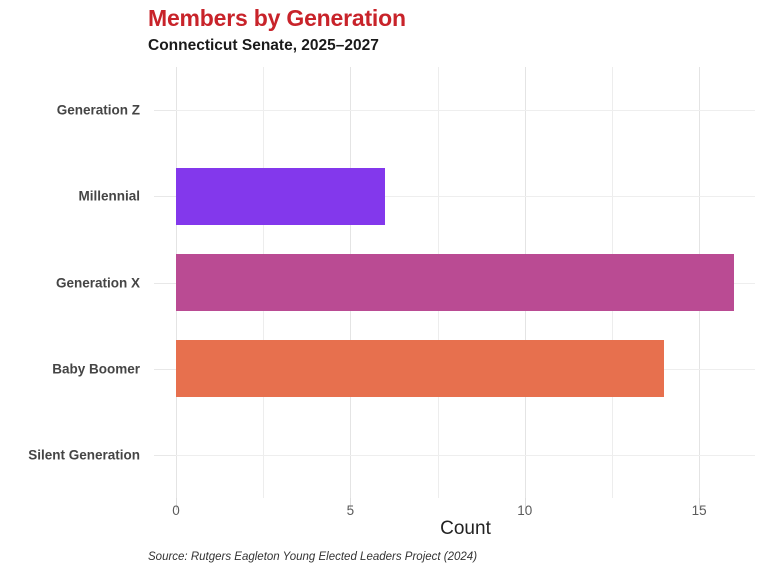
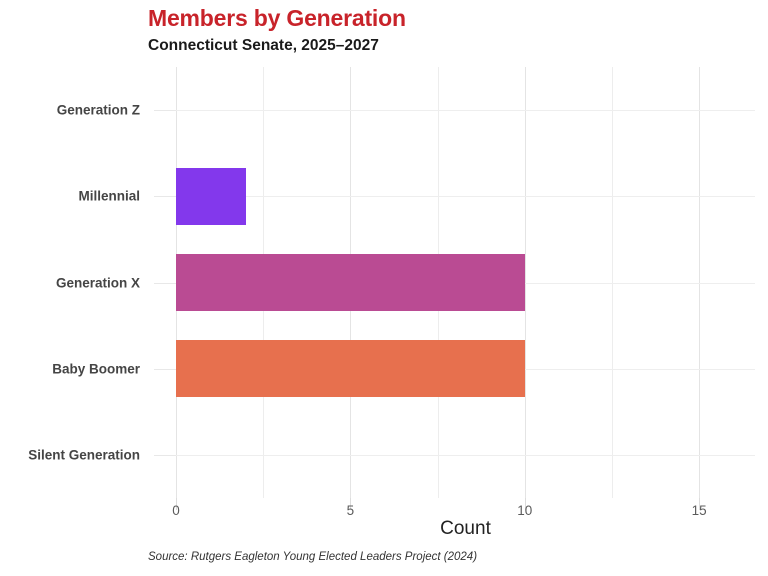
Millennial: 6 -> 2
Generation X: 16 -> 10
Baby Boomer: 14 -> 10
